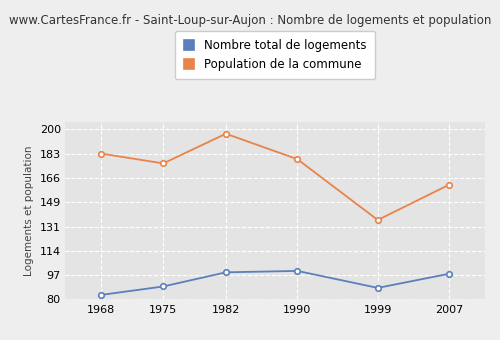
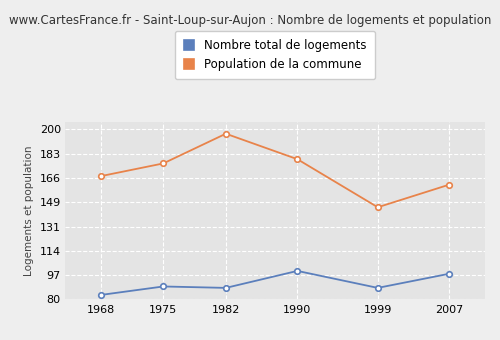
Population de la commune/1968: 183 -> 167
Nombre total de logements/1982: 99 -> 88
Population de la commune/1999: 136 -> 145
